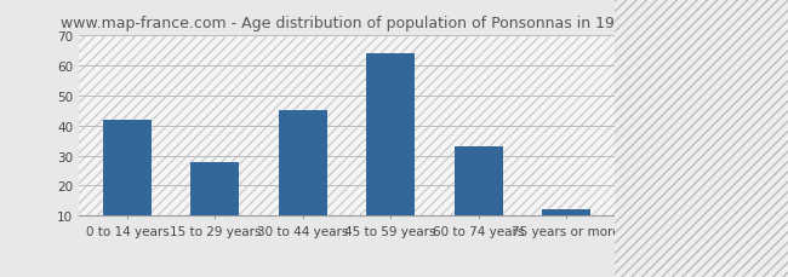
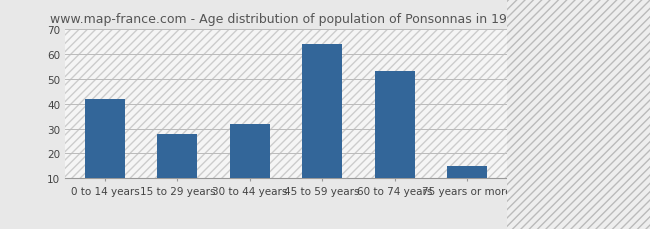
30 to 44 years: 45 -> 32
60 to 74 years: 33 -> 53
75 years or more: 12 -> 15
